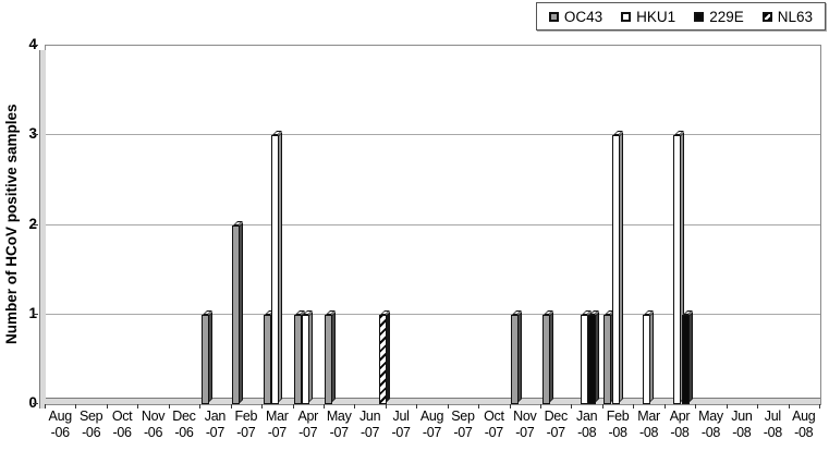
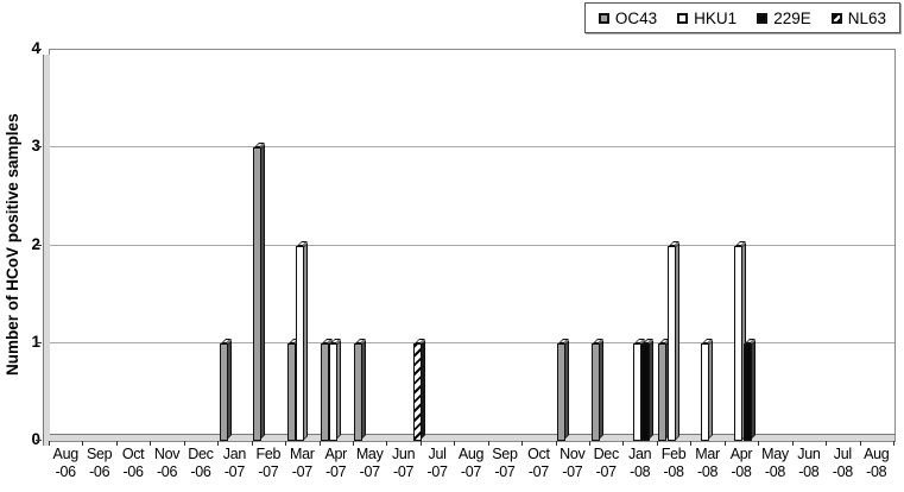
OC43/Feb-07: 2 -> 3
HKU1/Mar-07: 3 -> 2
HKU1/Feb-08: 3 -> 2
HKU1/Apr-08: 3 -> 2
